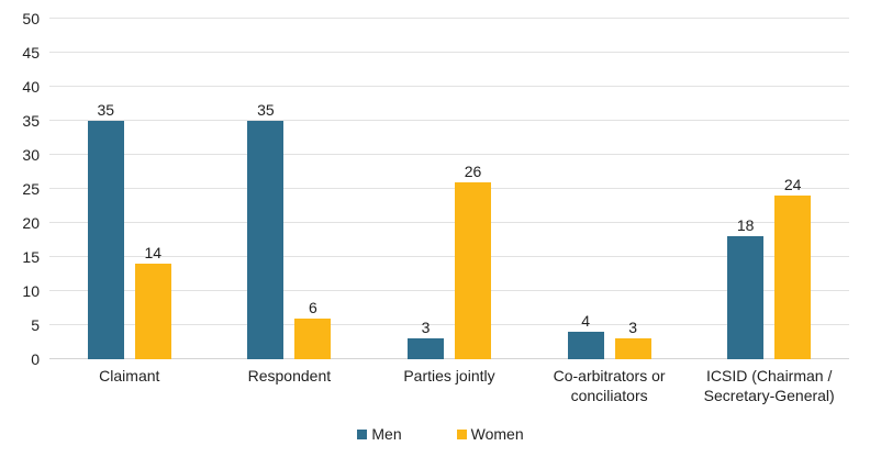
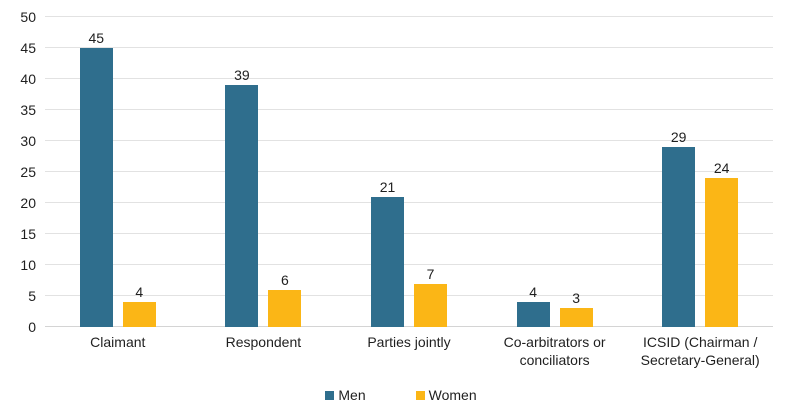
Men/Claimant: 35 -> 45
Women/Claimant: 14 -> 4
Men/Respondent: 35 -> 39
Men/Parties jointly: 3 -> 21
Women/Parties jointly: 26 -> 7
Men/ICSID (Chairman / Secretary-General): 18 -> 29
